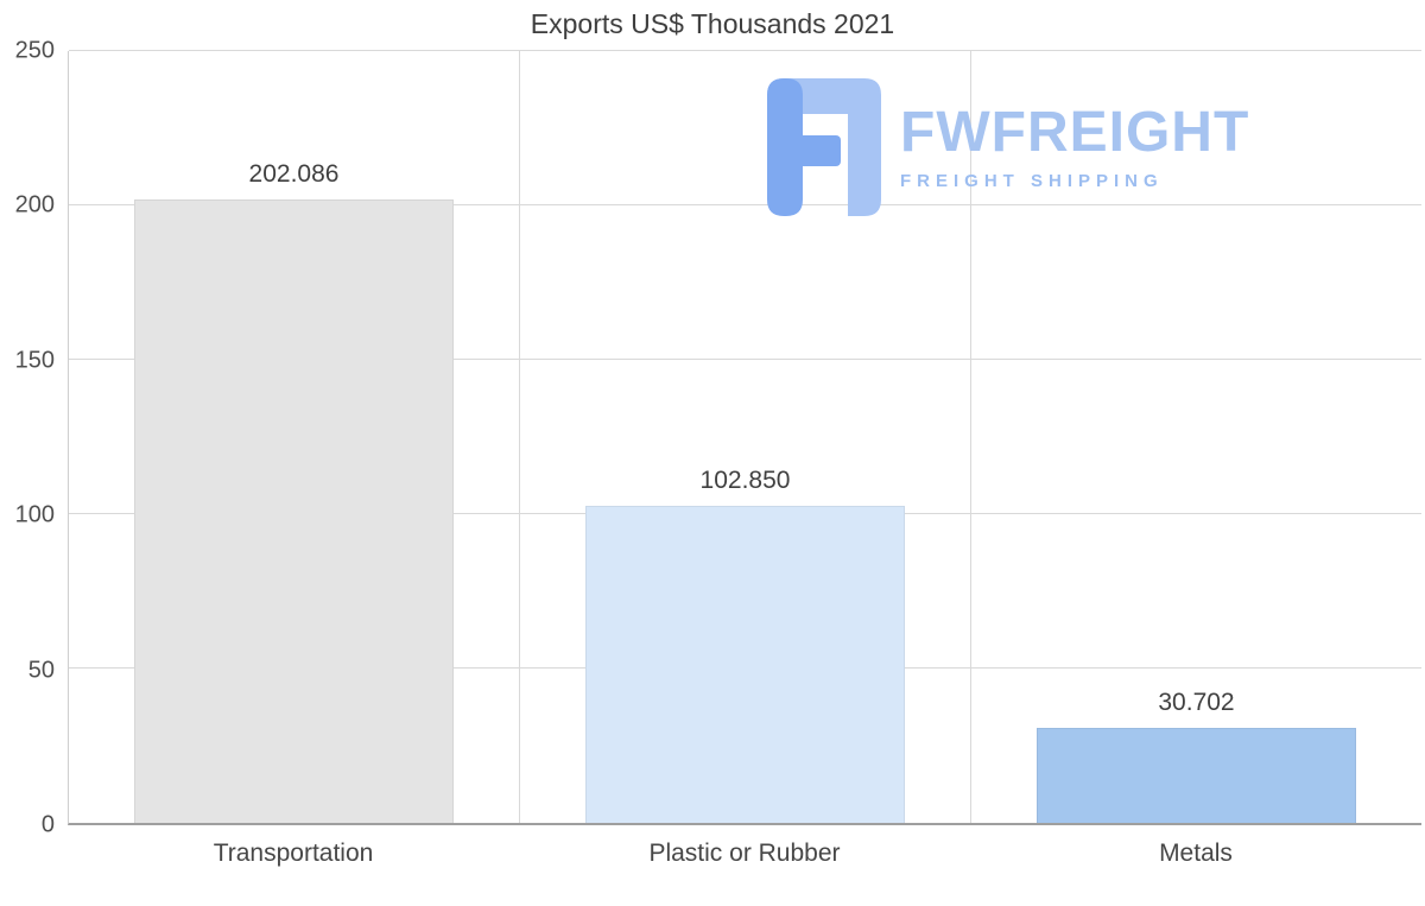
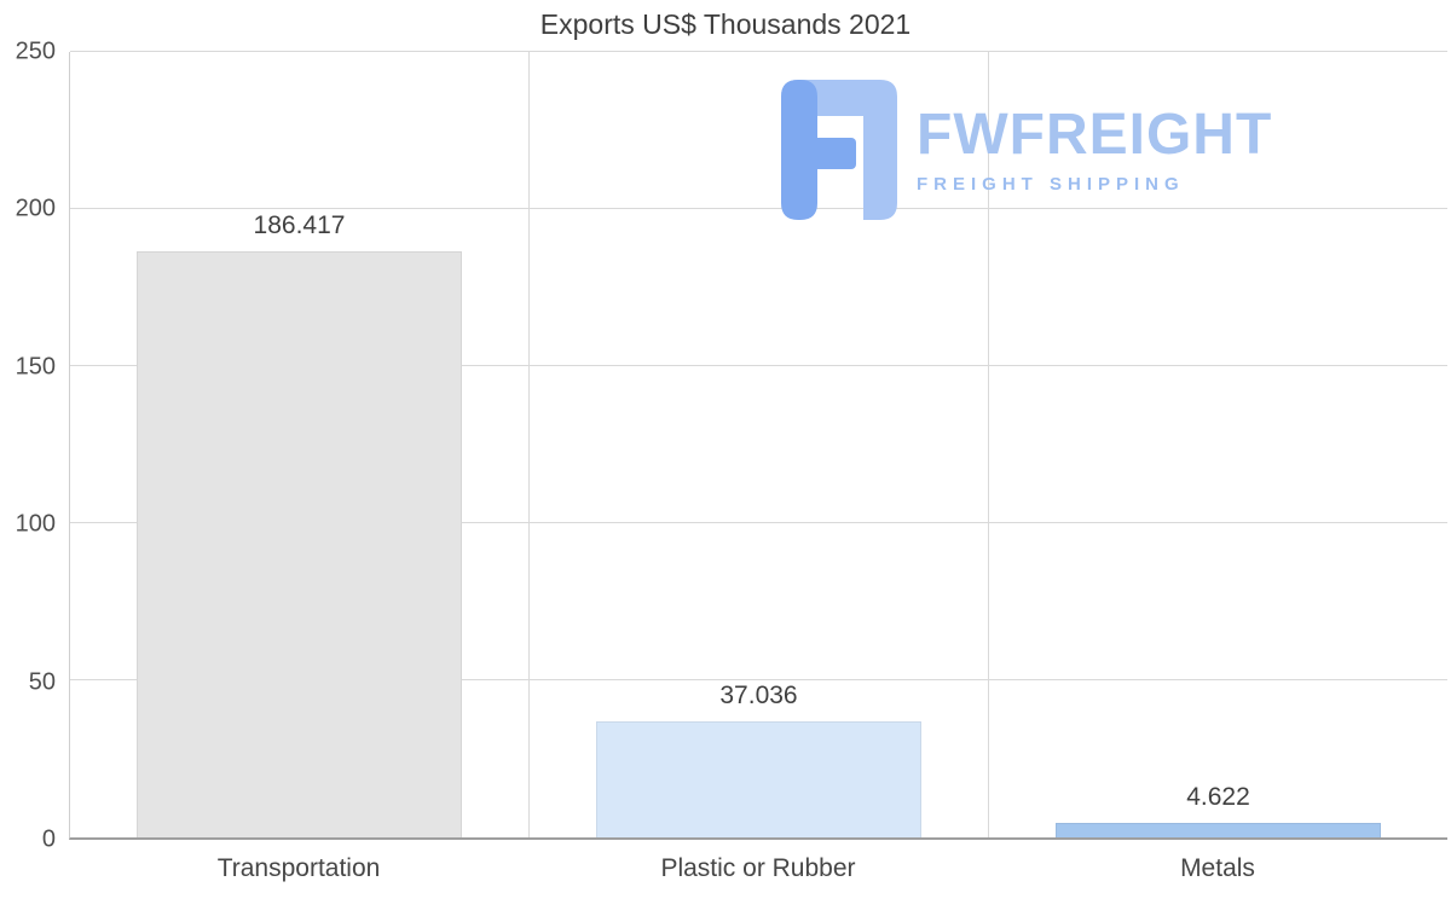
Transportation: 202.086 -> 186.417
Plastic or Rubber: 102.850 -> 37.036
Metals: 30.702 -> 4.622
